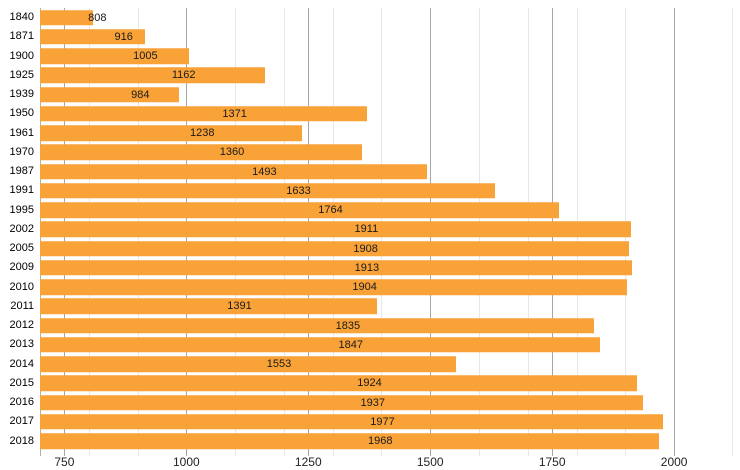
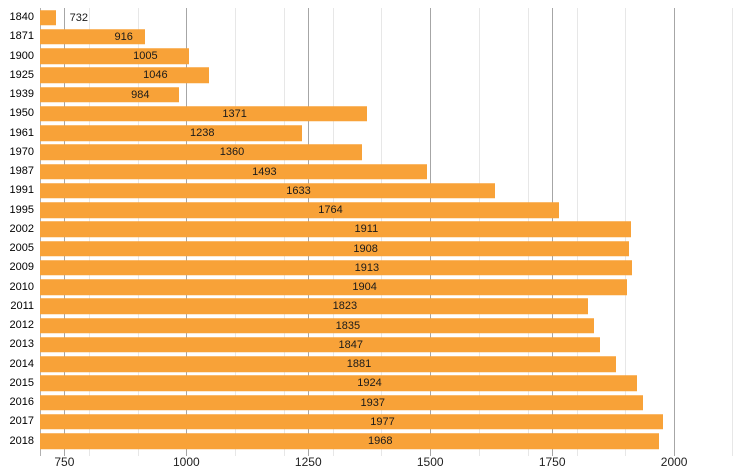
1840: 808 -> 732
1925: 1162 -> 1046
2011: 1391 -> 1823
2014: 1553 -> 1881
